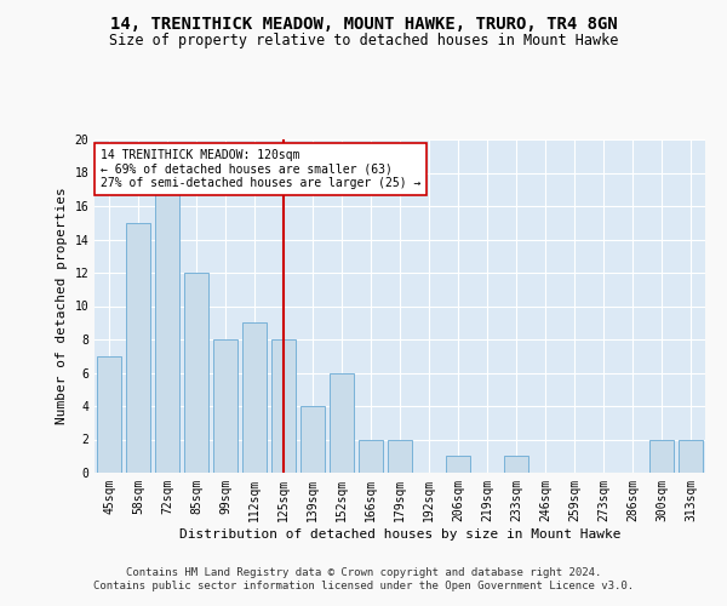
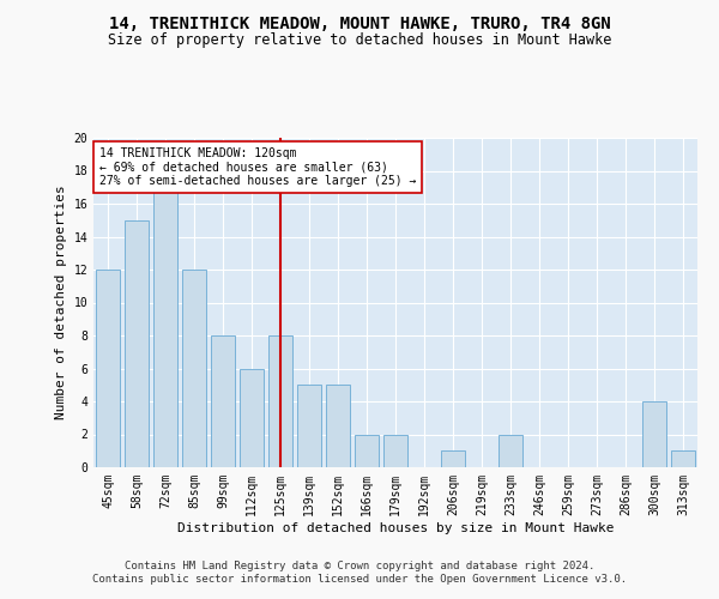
45sqm: 7 -> 12
112sqm: 9 -> 6
139sqm: 4 -> 5
152sqm: 6 -> 5
233sqm: 1 -> 2
300sqm: 2 -> 4
313sqm: 2 -> 1
